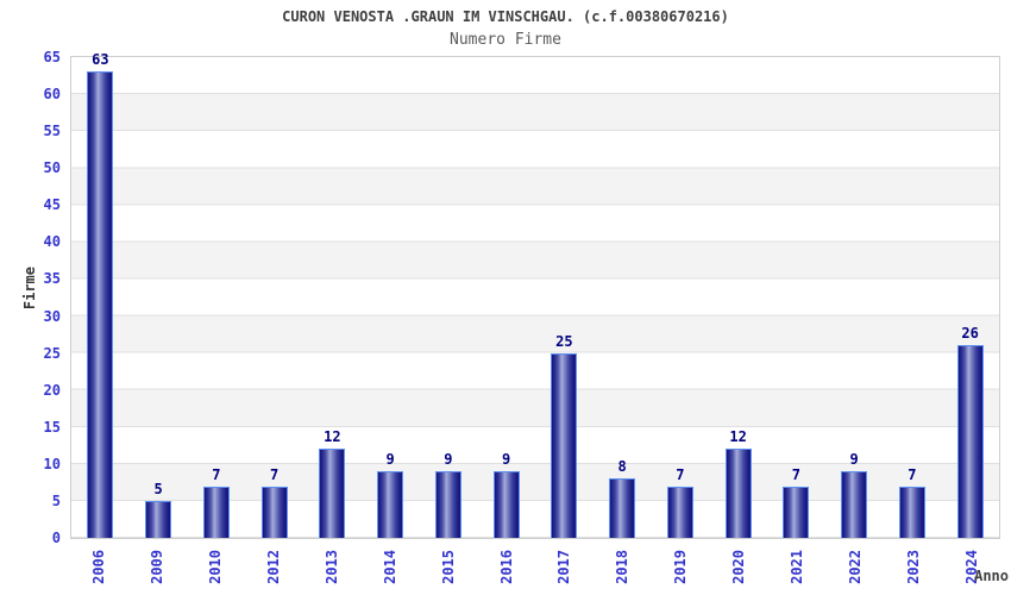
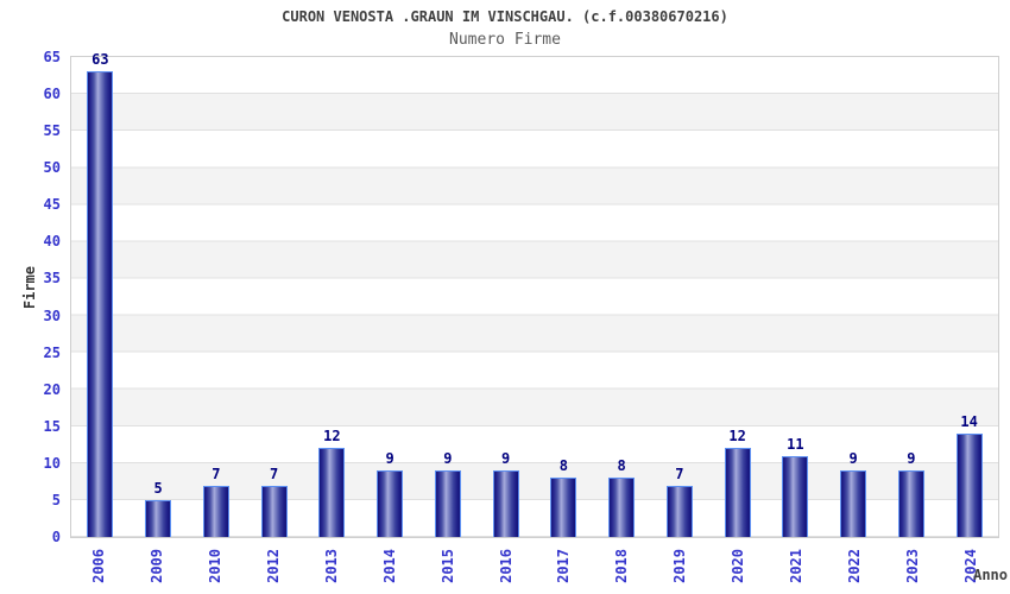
2017: 25 -> 8
2021: 7 -> 11
2023: 7 -> 9
2024: 26 -> 14
